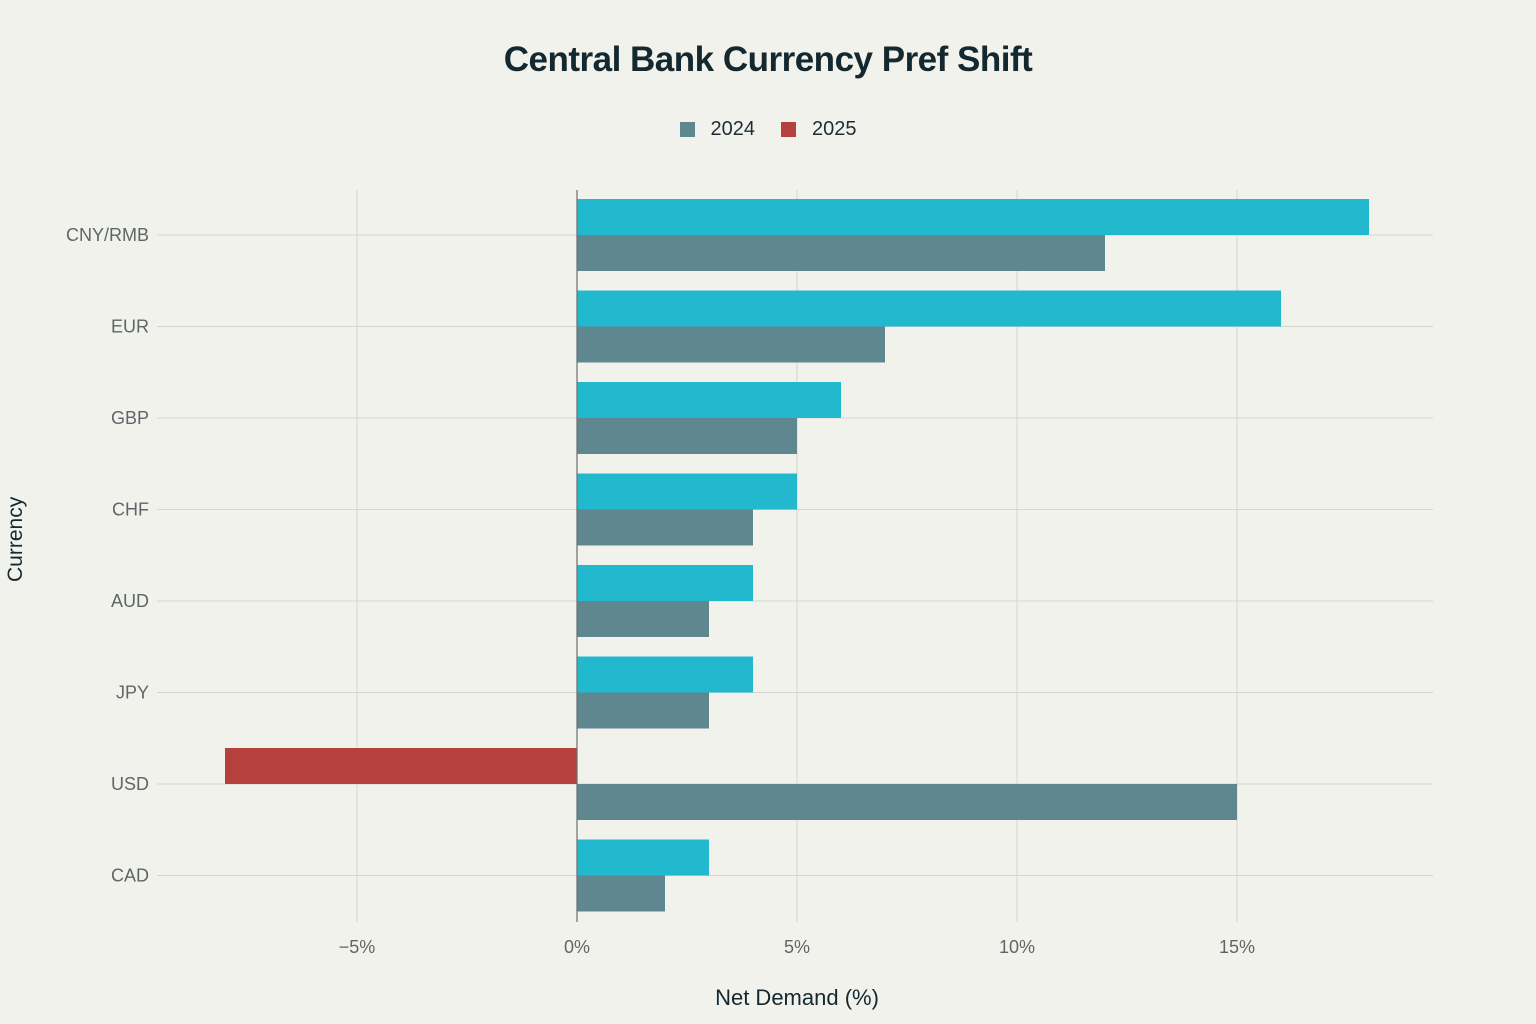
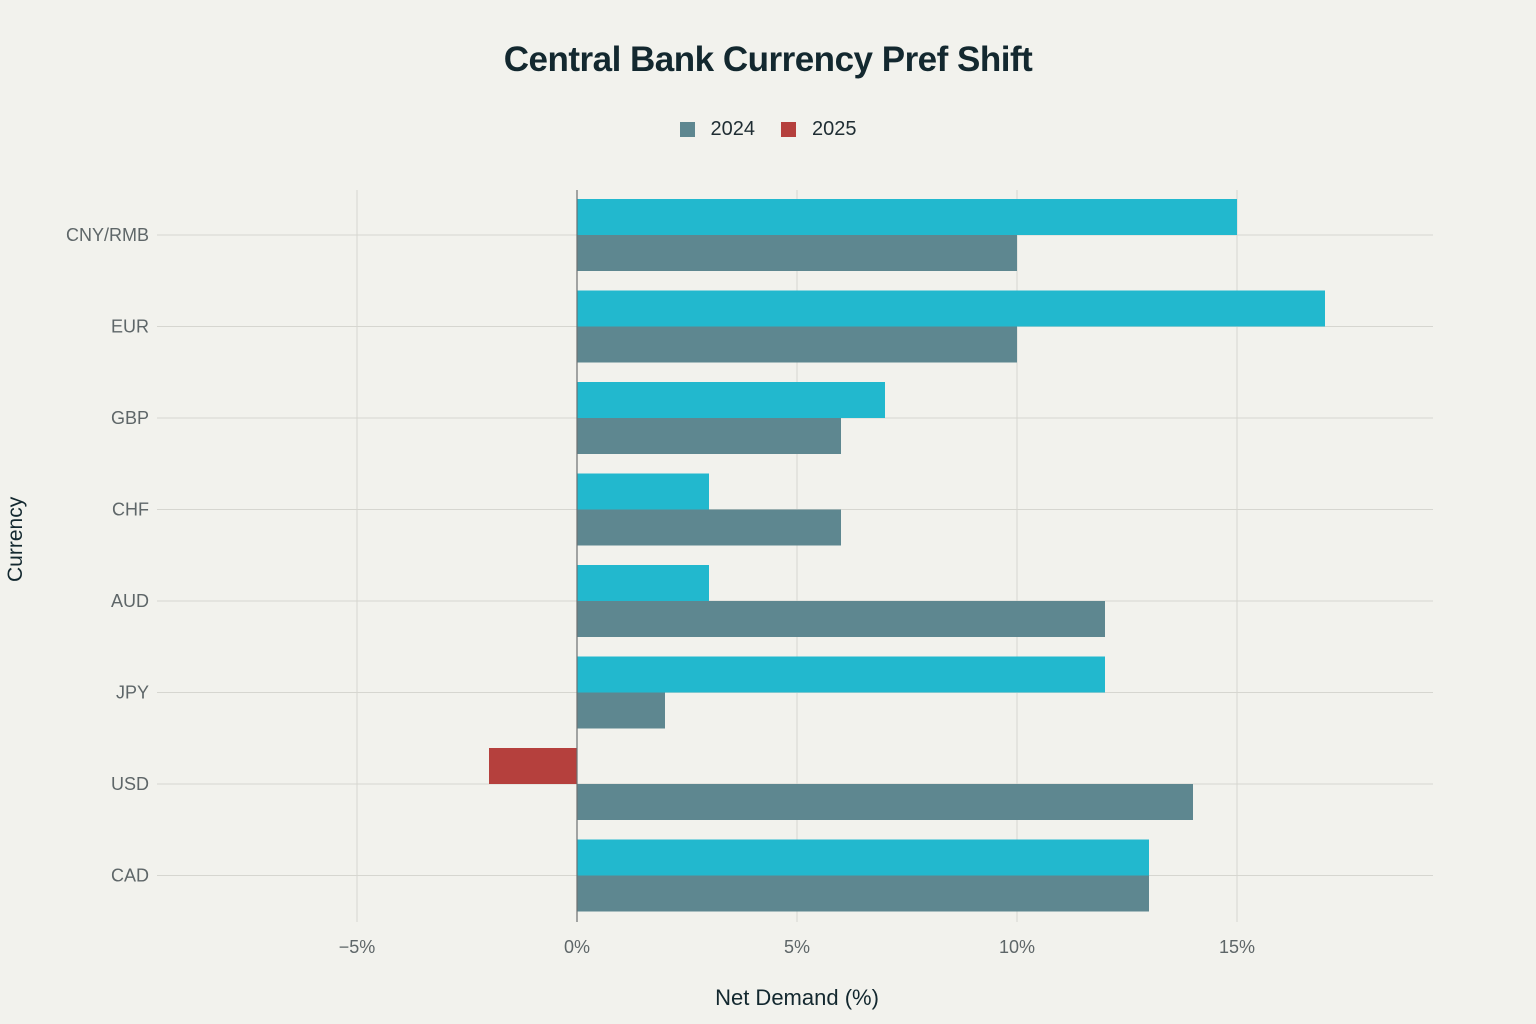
2024/CNY/RMB: 12% -> 10%
2025/CNY/RMB: 18% -> 15%
2024/EUR: 7% -> 10%
2025/EUR: 16% -> 17%
2024/GBP: 5% -> 6%
2025/GBP: 6% -> 7%
2024/CHF: 4% -> 6%
2025/CHF: 5% -> 3%
2024/AUD: 3% -> 12%
2025/AUD: 4% -> 3%
2024/JPY: 3% -> 2%
2025/JPY: 4% -> 12%
2024/USD: 15% -> 14%
2025/USD: -8% -> -2%
2024/CAD: 2% -> 13%
2025/CAD: 3% -> 13%
